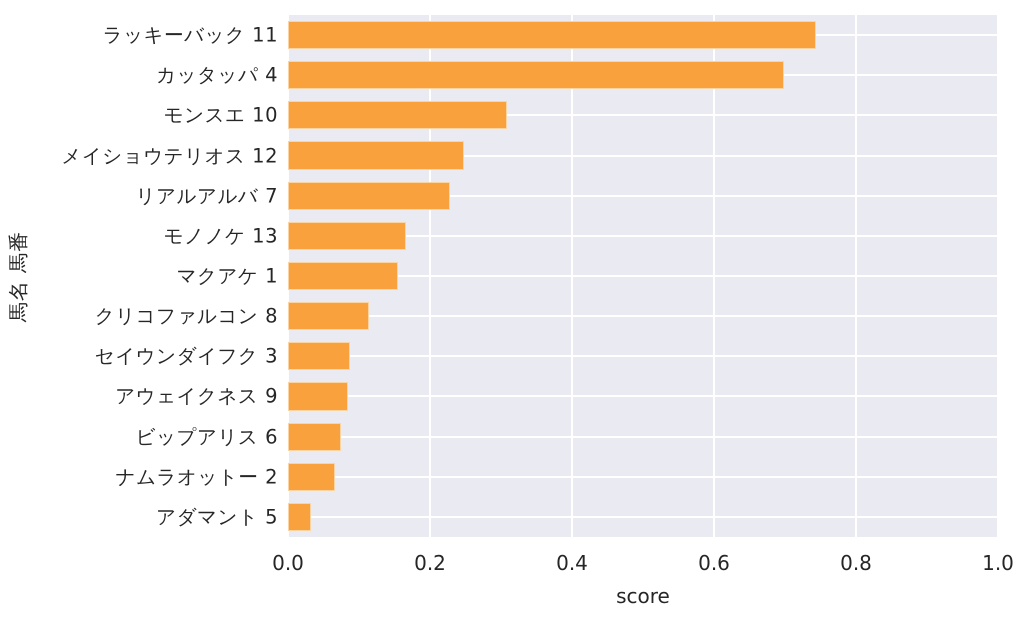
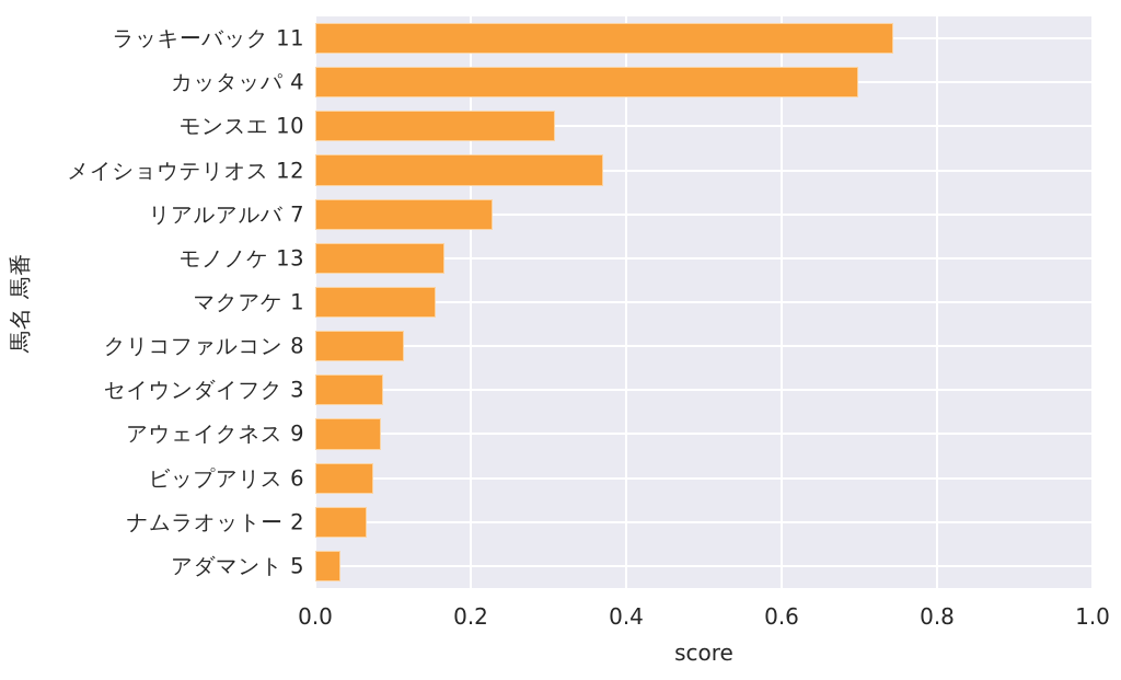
メイショウテリオス 12: 0.25 -> 0.37
